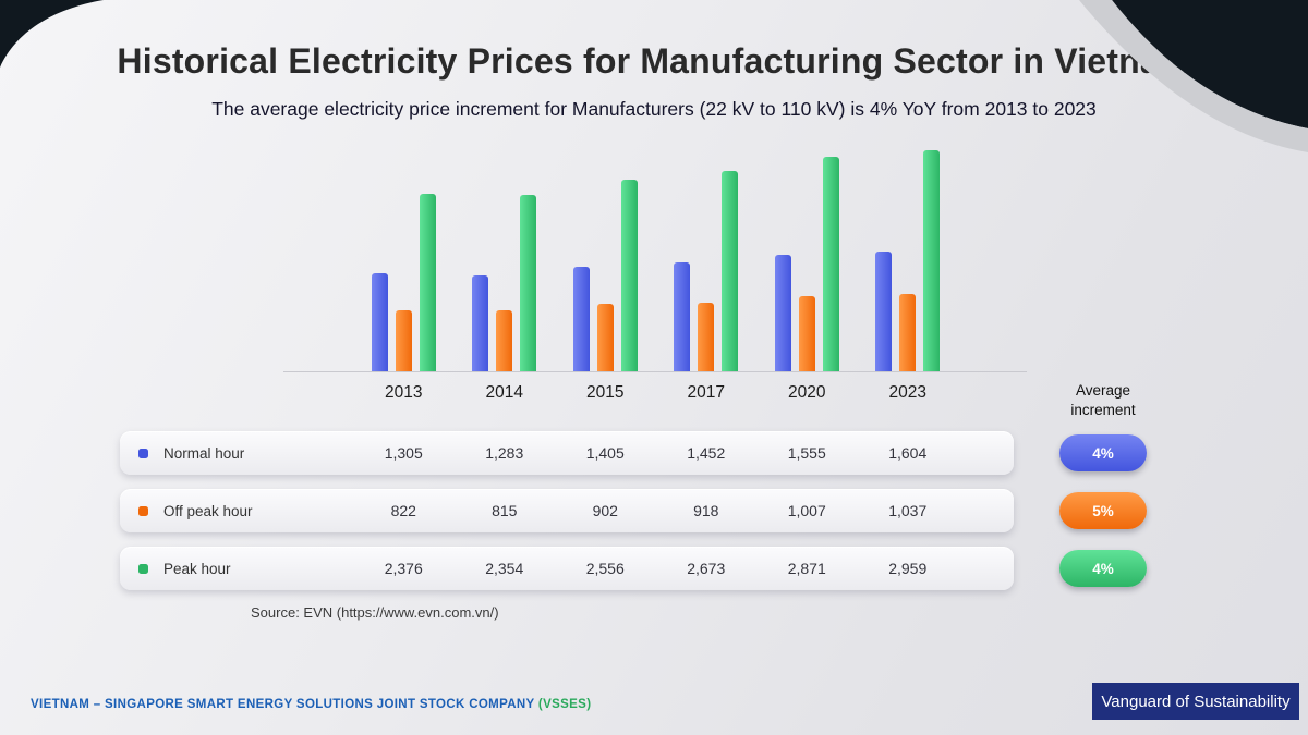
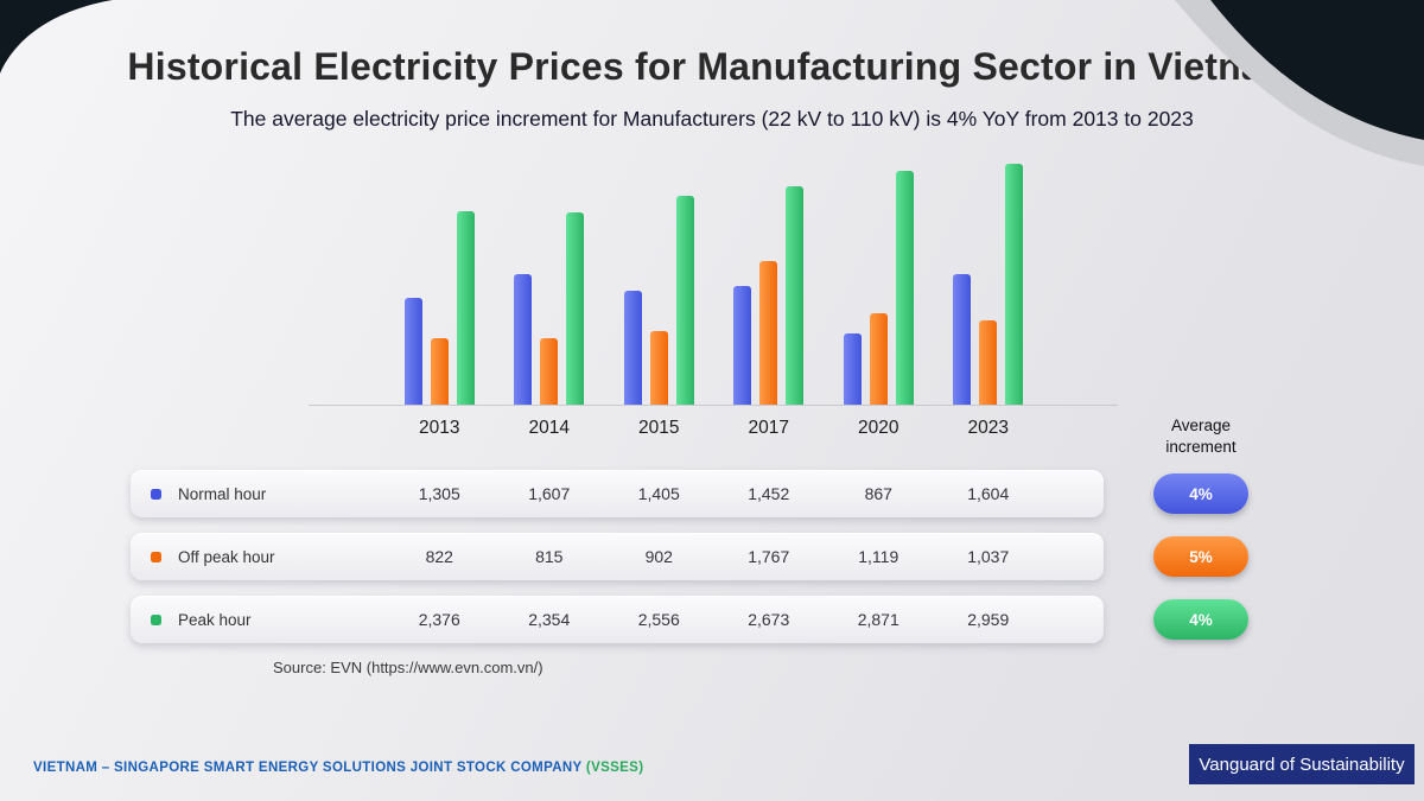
Normal hour/2014: 1,283 -> 1,607
Off peak hour/2017: 918 -> 1,767
Normal hour/2020: 1,555 -> 867
Off peak hour/2020: 1,007 -> 1,119
